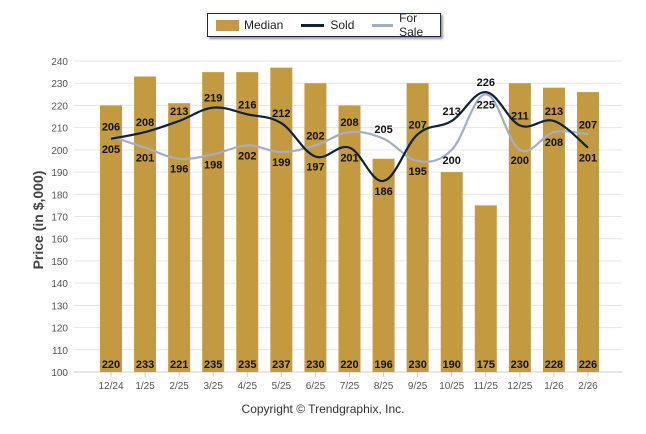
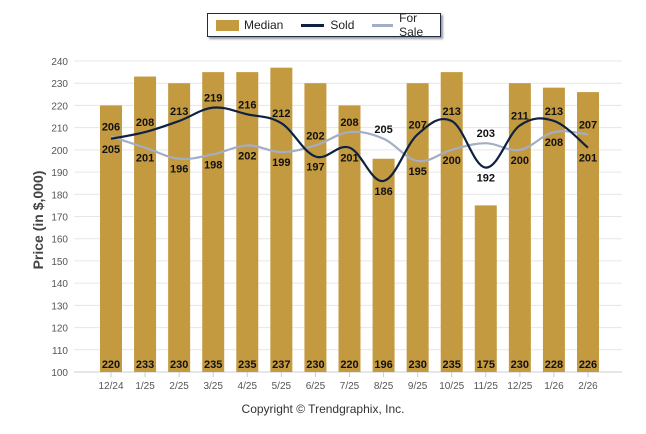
Median/2/25: 221 -> 230
Median/10/25: 190 -> 235
Sold/11/25: 226 -> 192
For Sale/11/25: 225 -> 203
